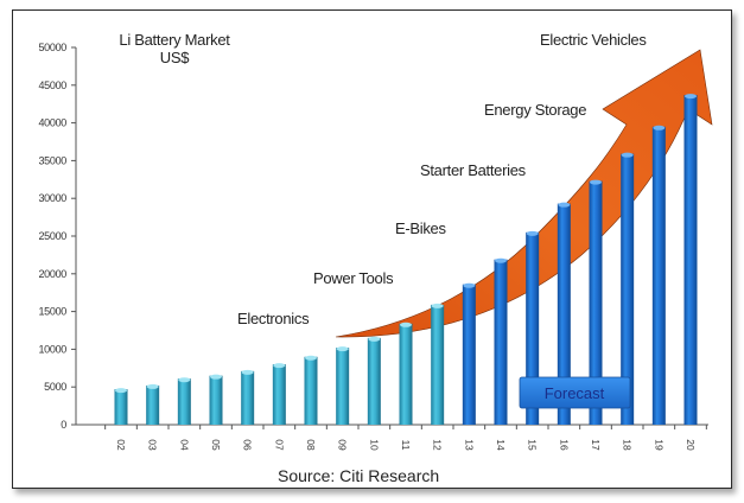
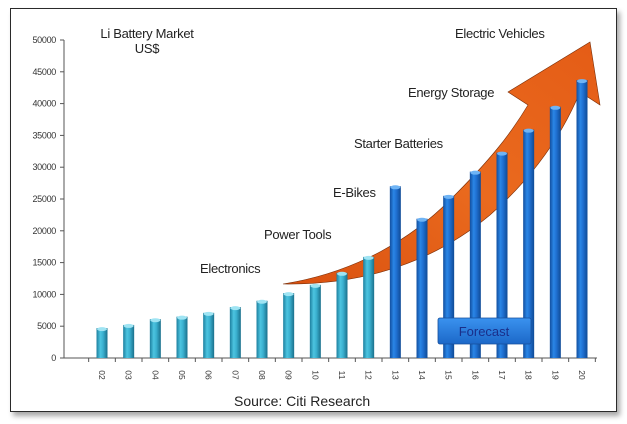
13: 19000 -> 27000
